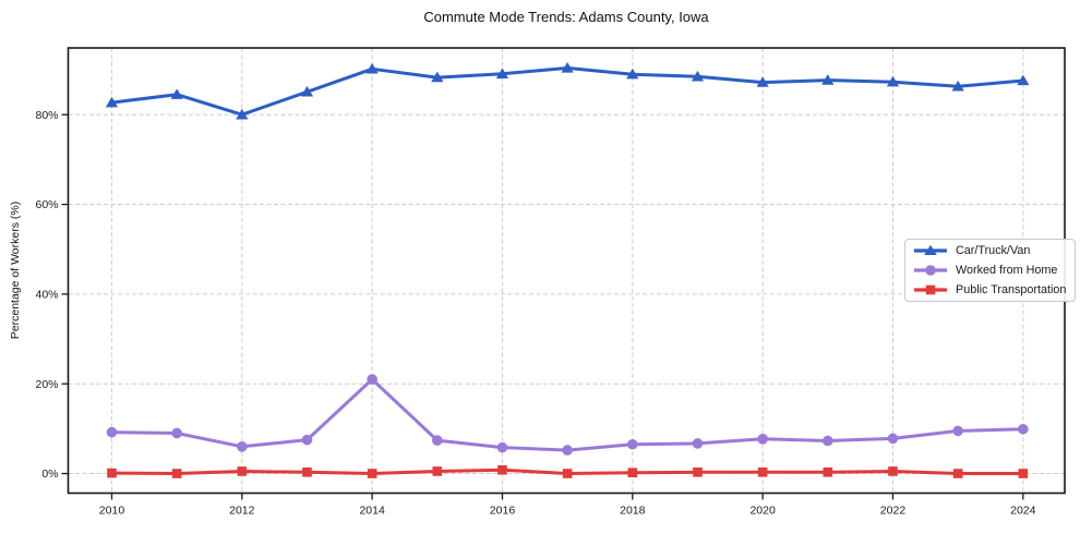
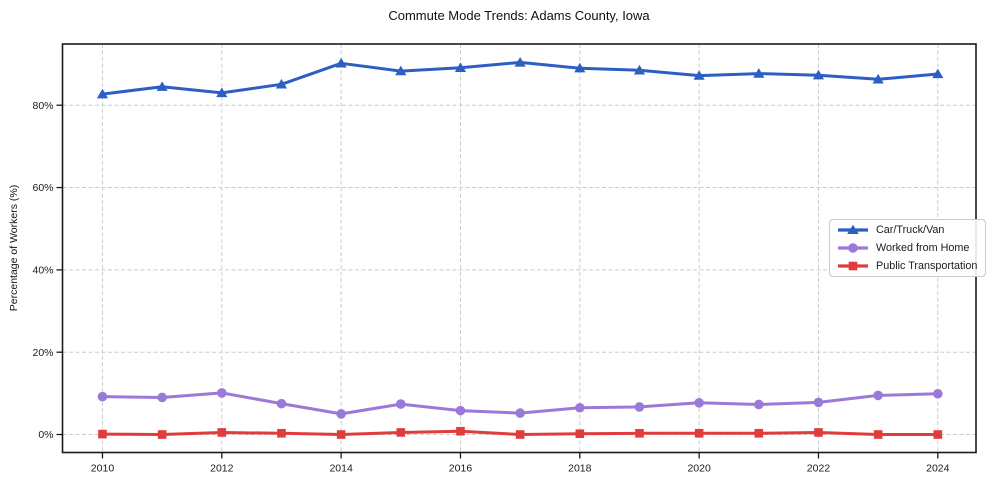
Car/Truck/Van/2012: 80% -> 83%
Worked from Home/2012: 6% -> 10%
Worked from Home/2014: 21% -> 5%
